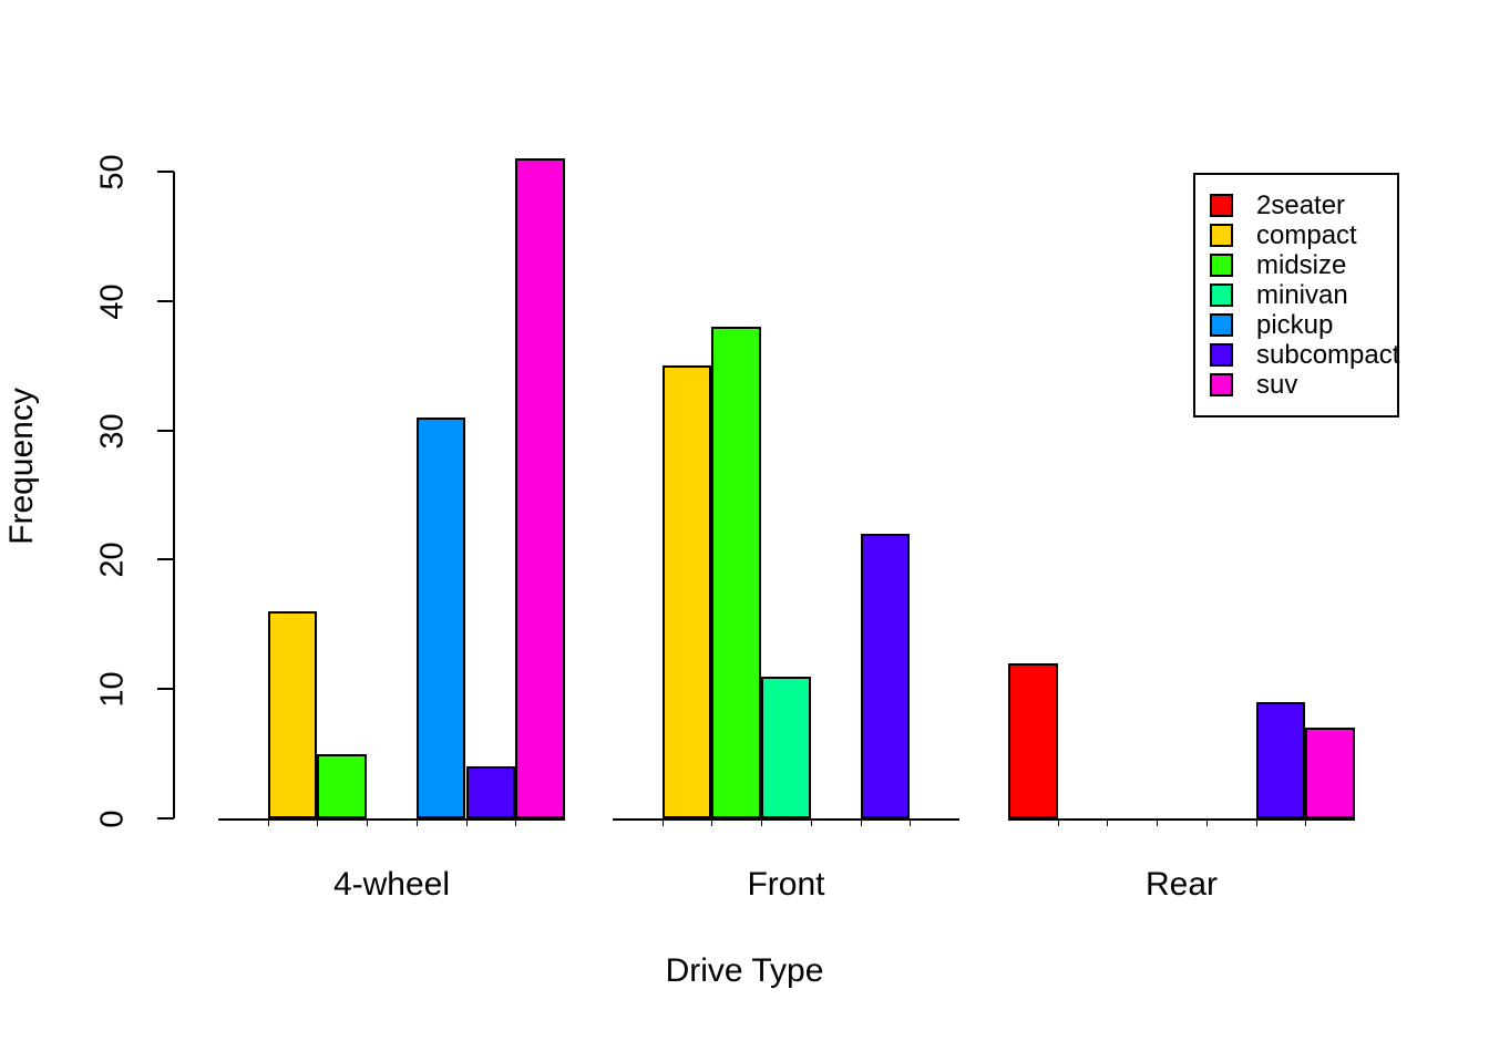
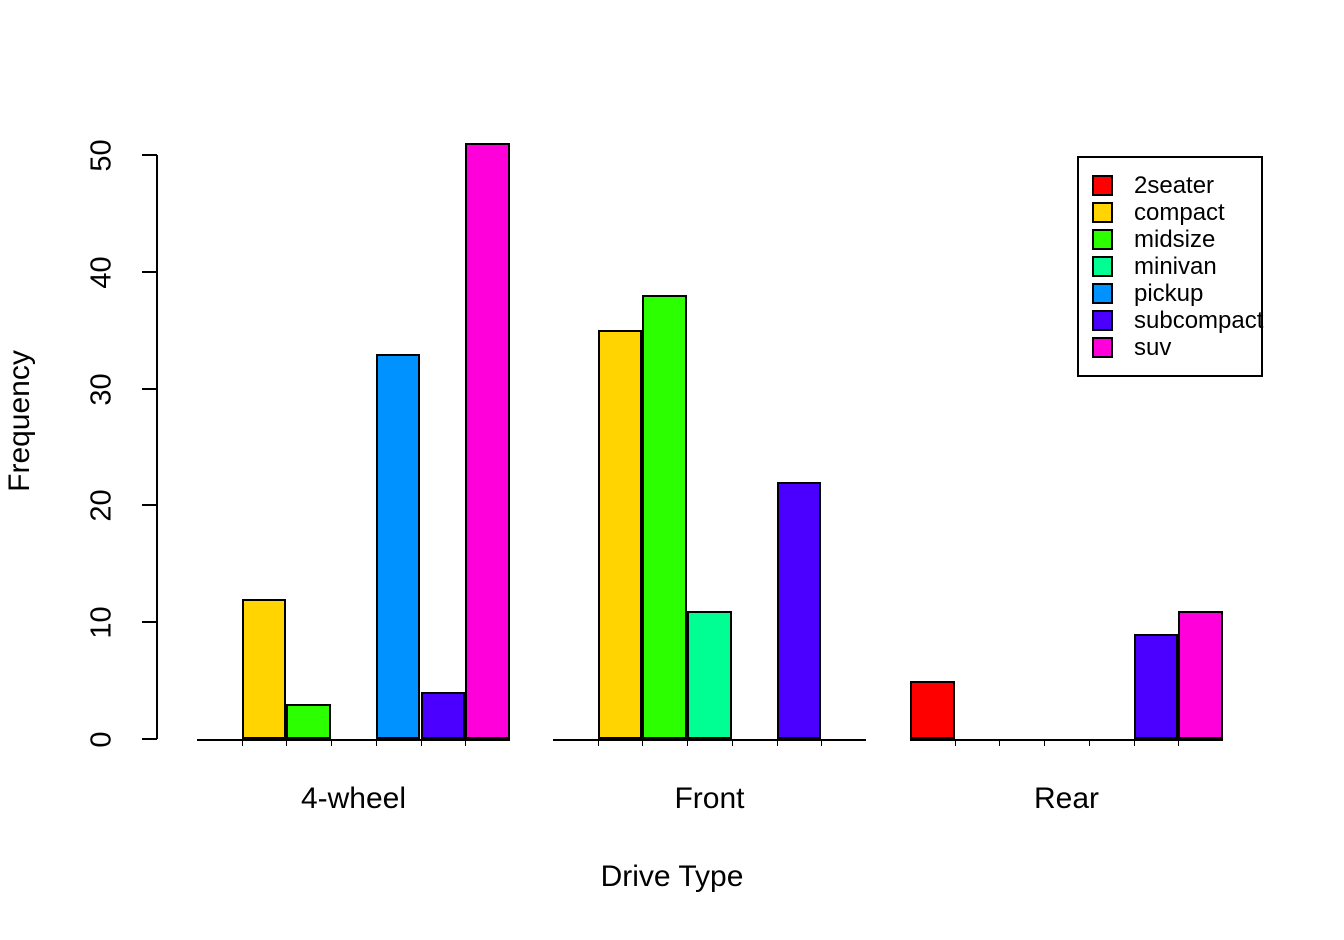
compact/4-wheel: 16 -> 12
midsize/4-wheel: 5 -> 3
pickup/4-wheel: 31 -> 33
2seater/Rear: 12 -> 5
suv/Rear: 7 -> 11
